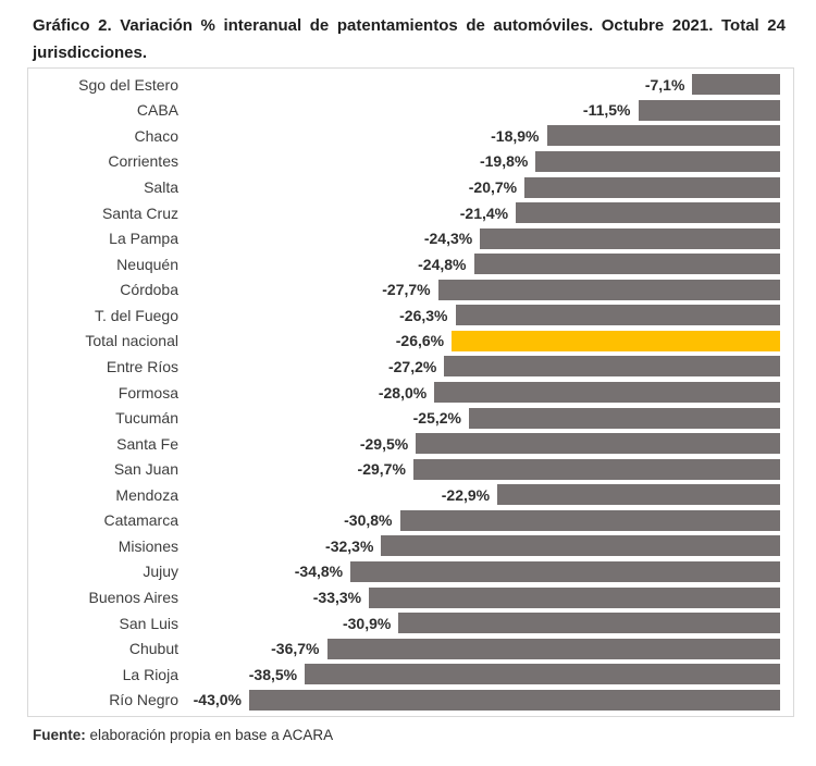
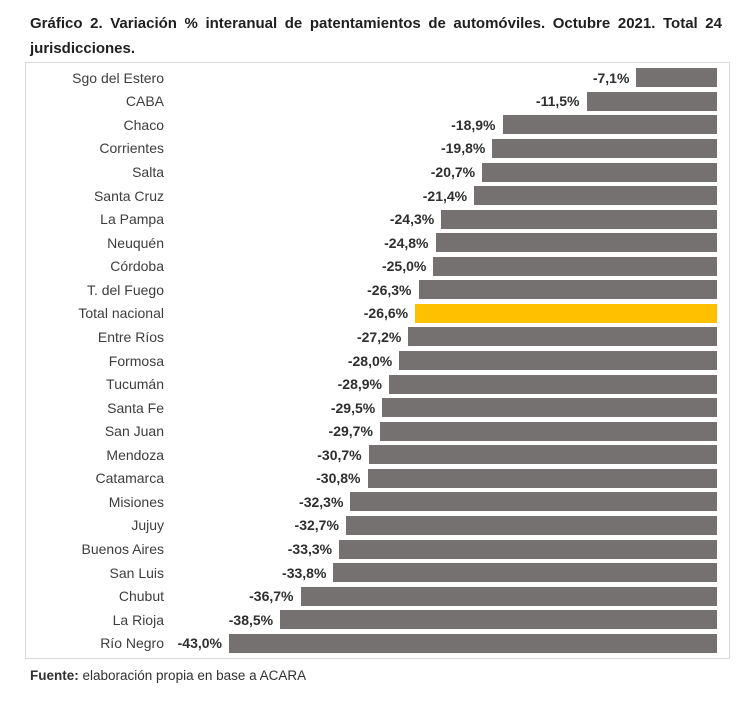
Córdoba: -27,7% -> -25,0%
Tucumán: -25,2% -> -28,9%
Mendoza: -22,9% -> -30,7%
Jujuy: -34,8% -> -32,7%
San Luis: -30,9% -> -33,8%
